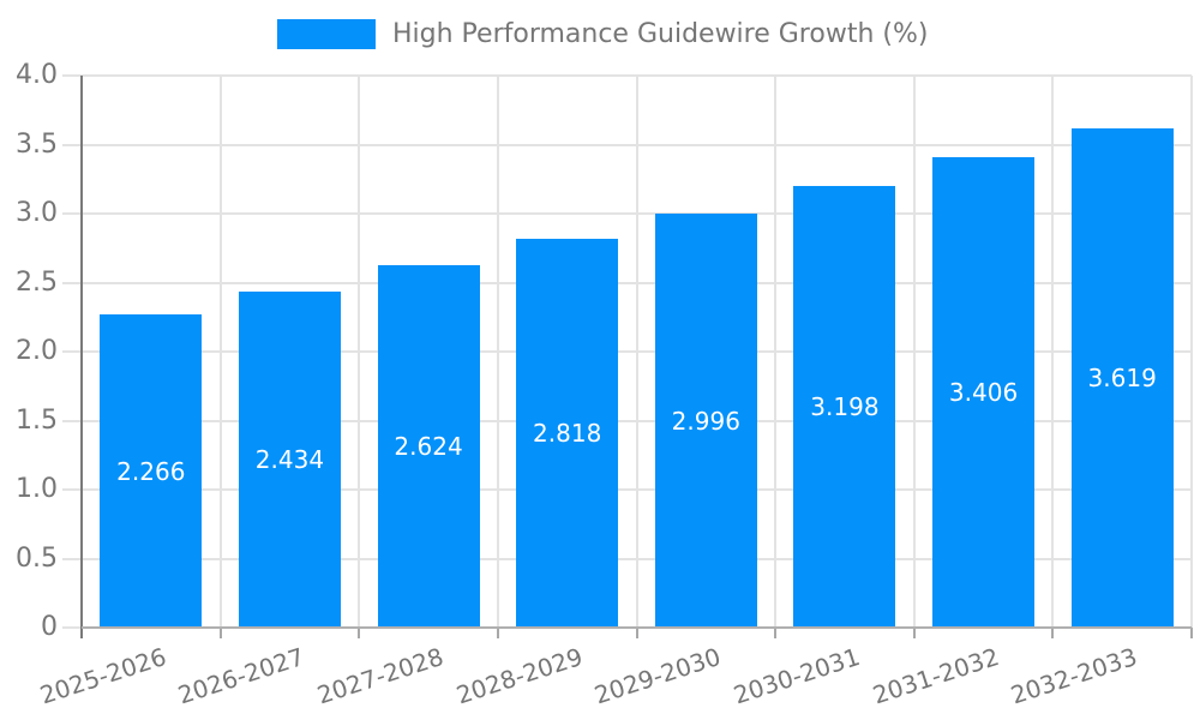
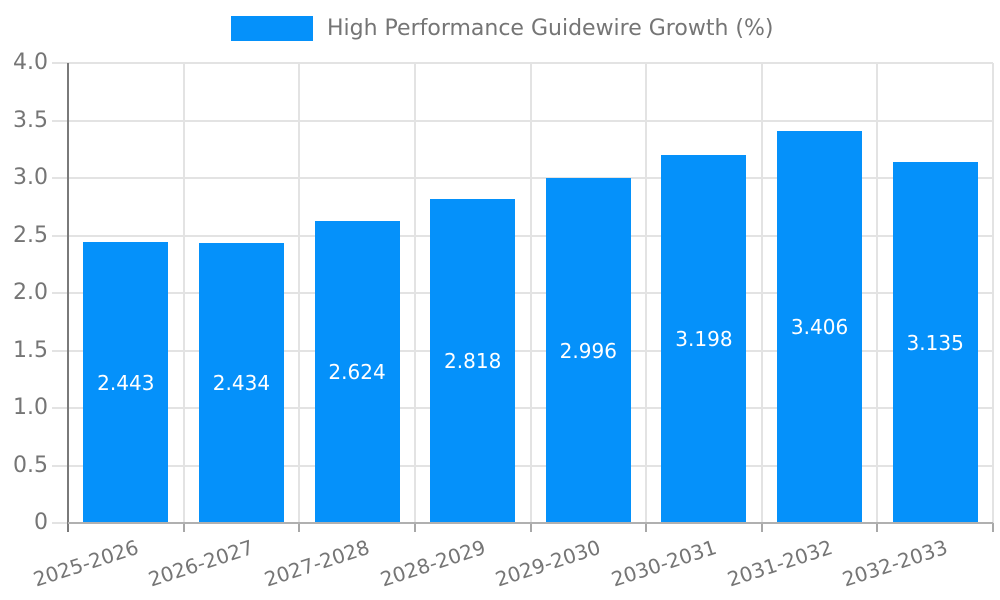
2025-2026: 2.266 -> 2.443
2032-2033: 3.619 -> 3.135
